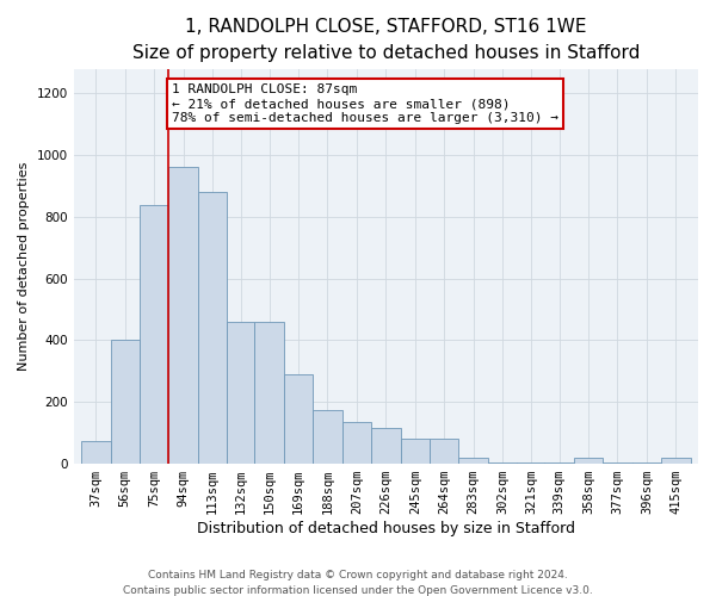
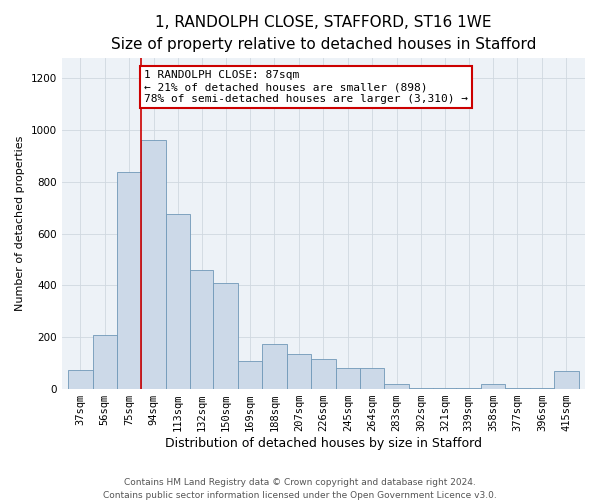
56sqm: 400 -> 210
113sqm: 880 -> 675
150sqm: 460 -> 410
169sqm: 290 -> 110
415sqm: 20 -> 70
